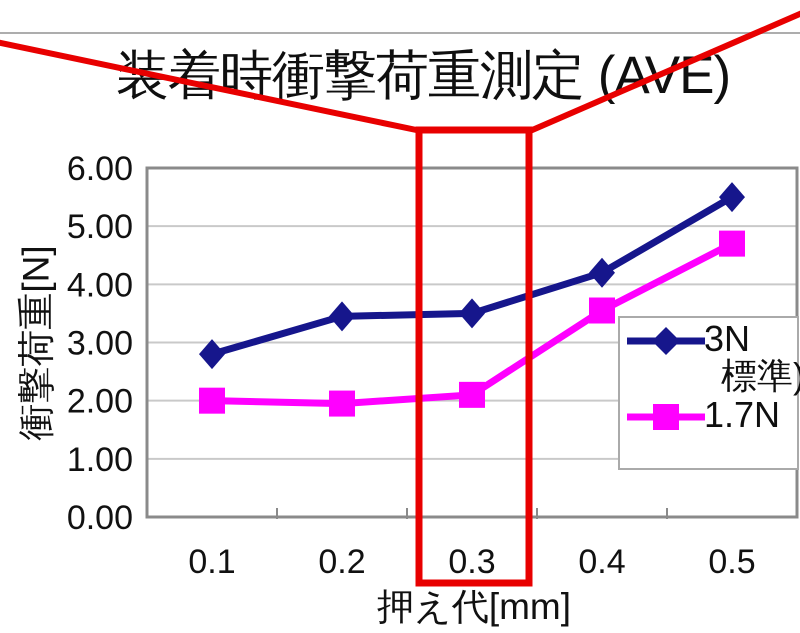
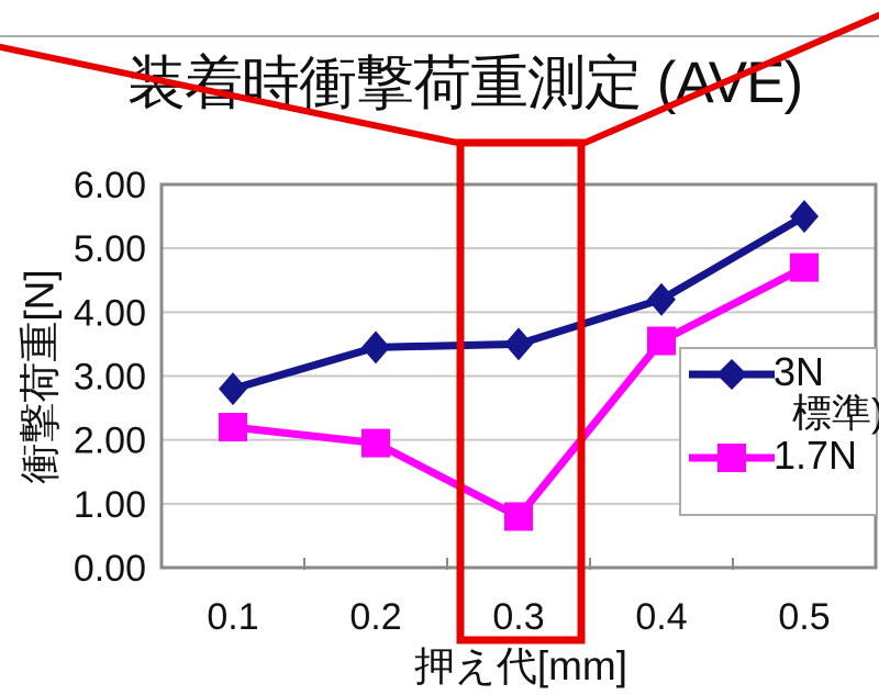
1.7N/0.1: 2.0 -> 2.2
1.7N/0.3: 2.1 -> 0.8
